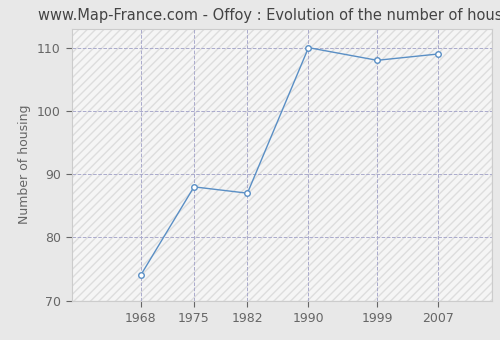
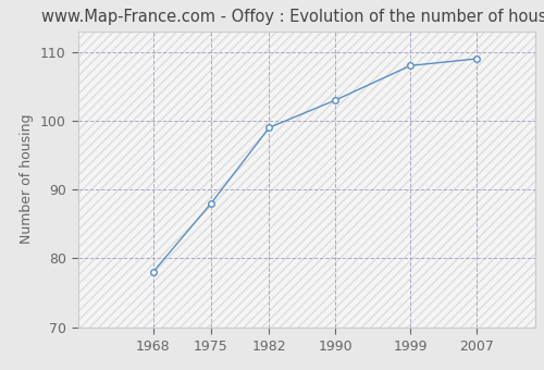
1968: 74 -> 78
1982: 87 -> 99
1990: 110 -> 103
